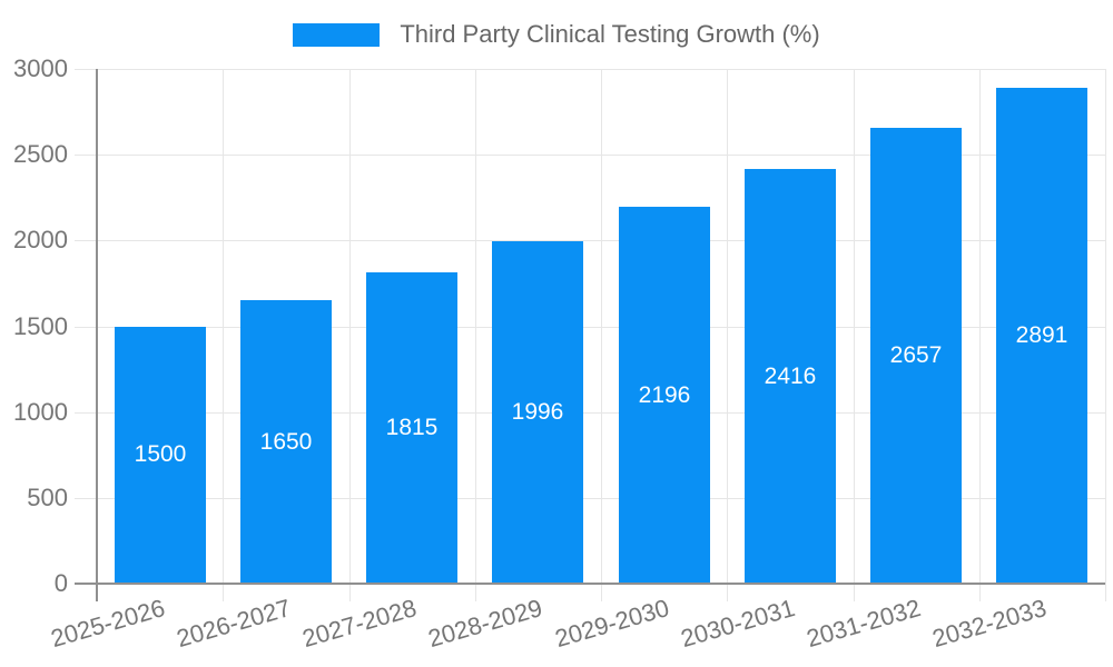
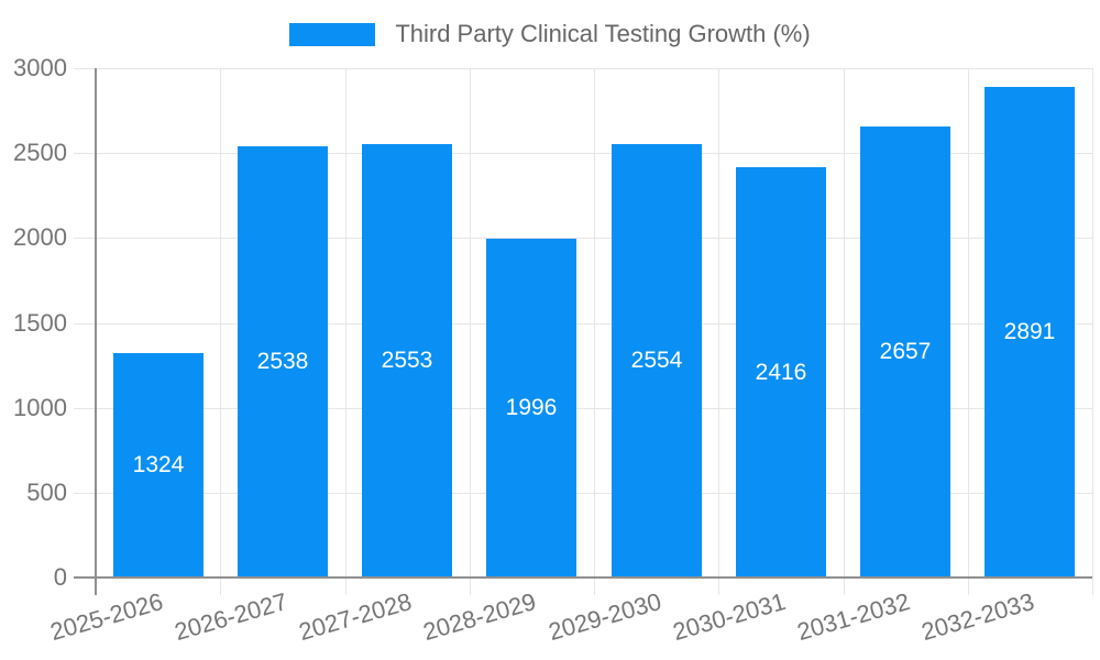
2025-2026: 1500 -> 1324
2026-2027: 1650 -> 2538
2027-2028: 1815 -> 2553
2029-2030: 2196 -> 2554
